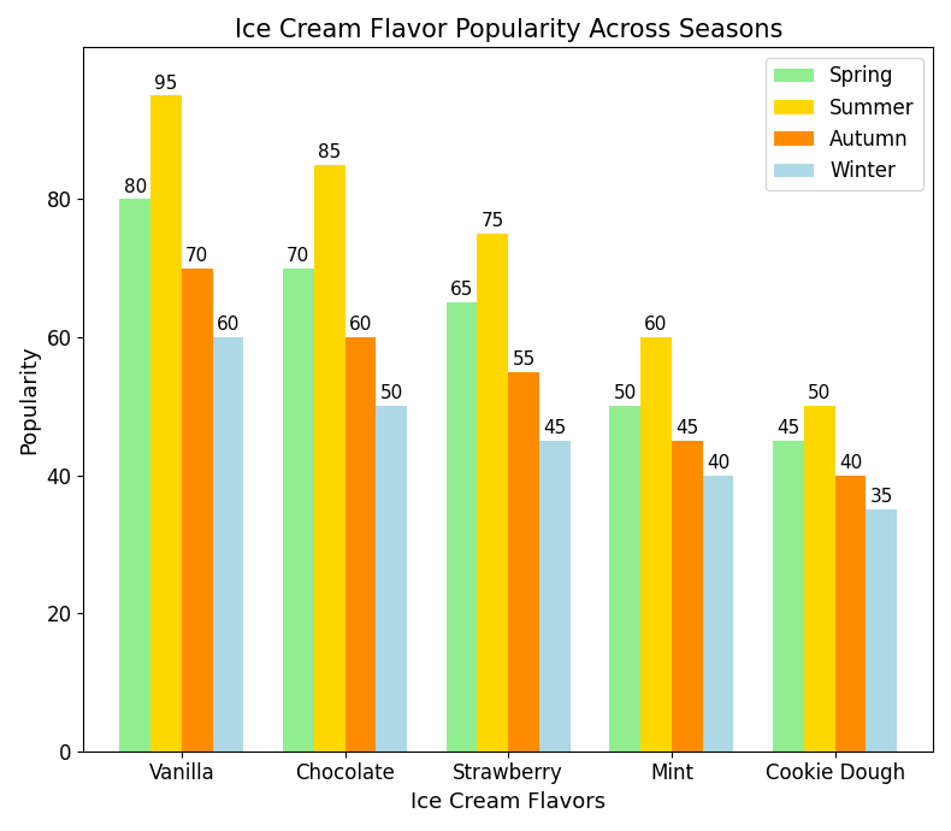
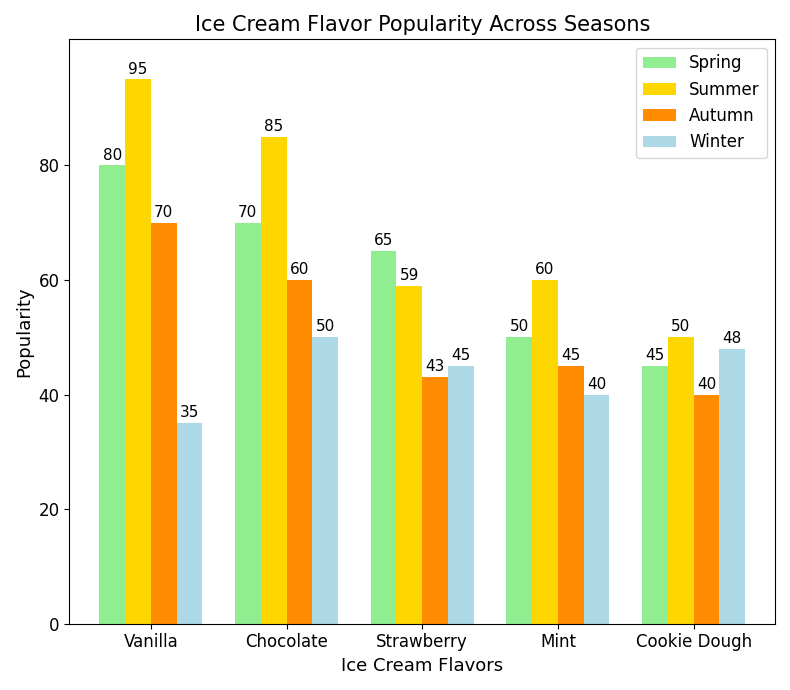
Winter/Vanilla: 60 -> 35
Summer/Strawberry: 75 -> 59
Autumn/Strawberry: 55 -> 43
Winter/Cookie Dough: 35 -> 48
